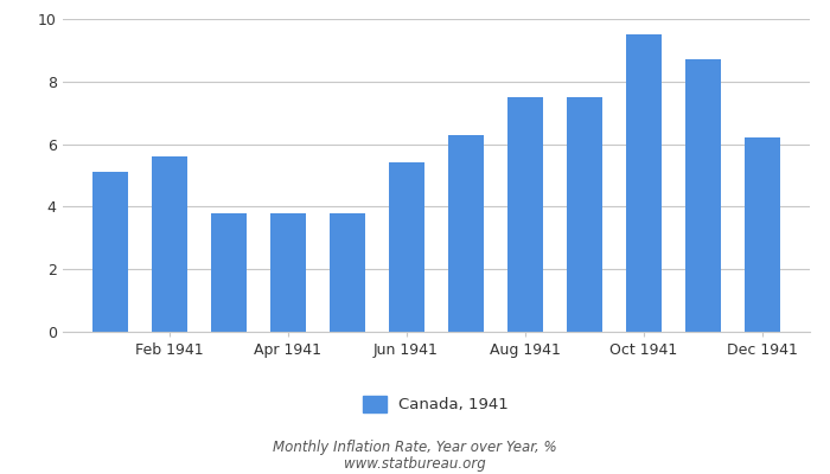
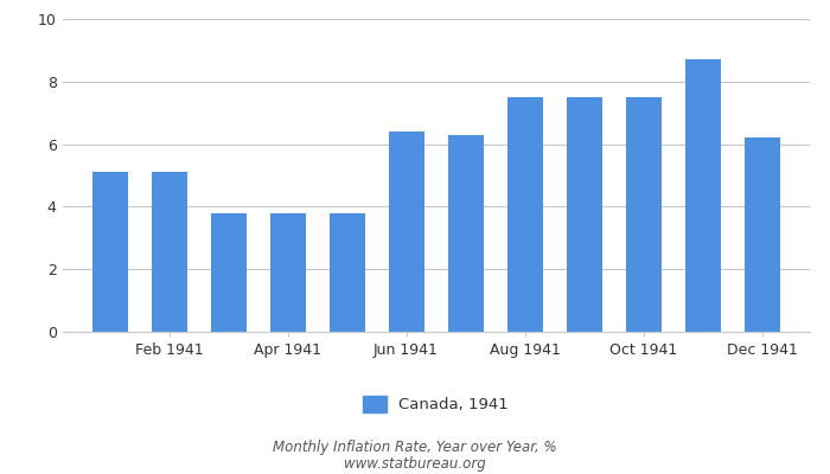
Feb 1941: 5.6 -> 5.1
Jun 1941: 5.4 -> 6.4
Oct 1941: 9.5 -> 7.5
